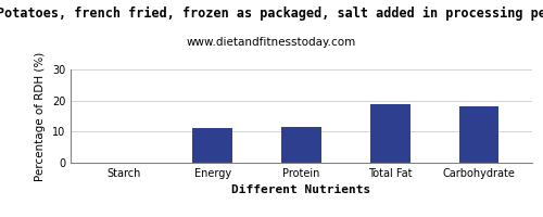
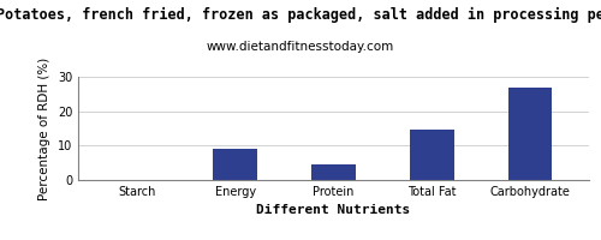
Energy: 11.0 -> 9.0
Protein: 11.5 -> 4.5
Total Fat: 19.0 -> 14.5
Carbohydrate: 18.0 -> 27.0
